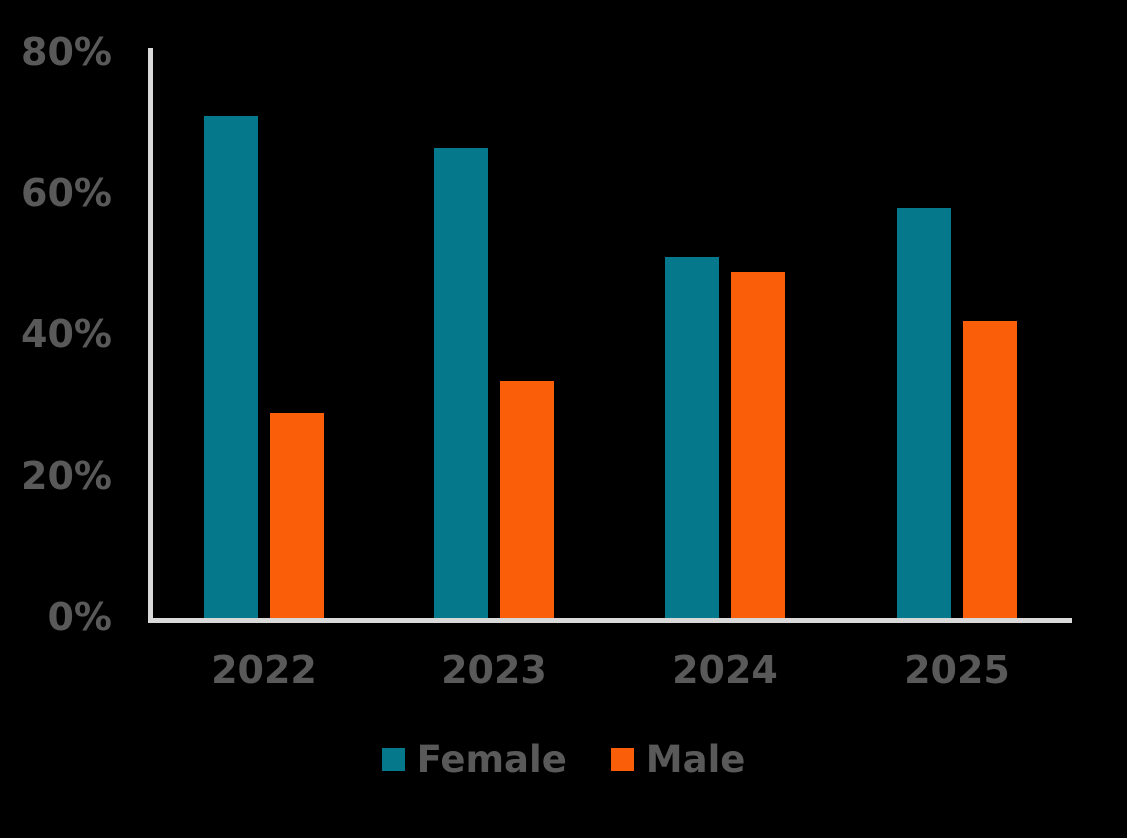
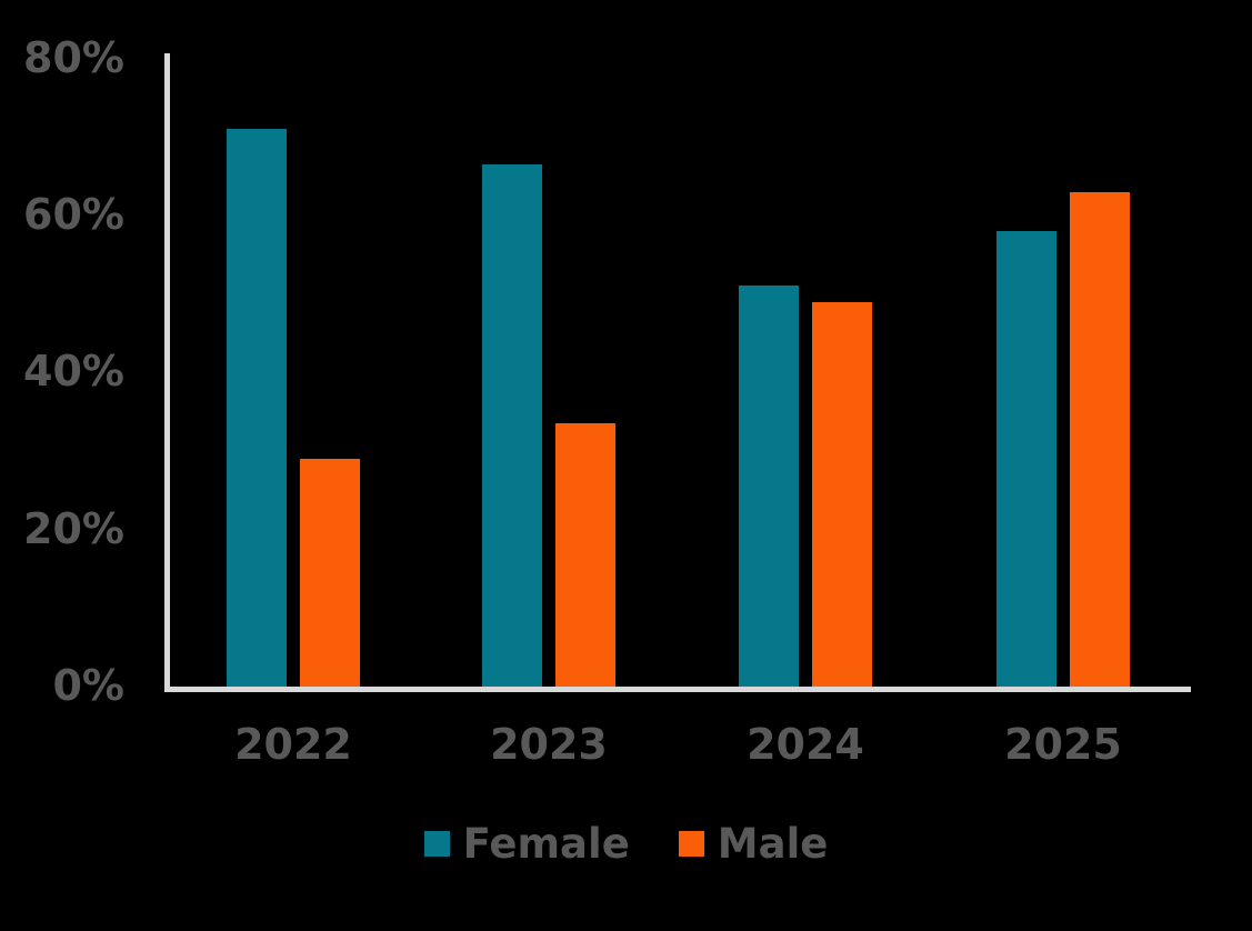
Male/2025: 42% -> 63%
